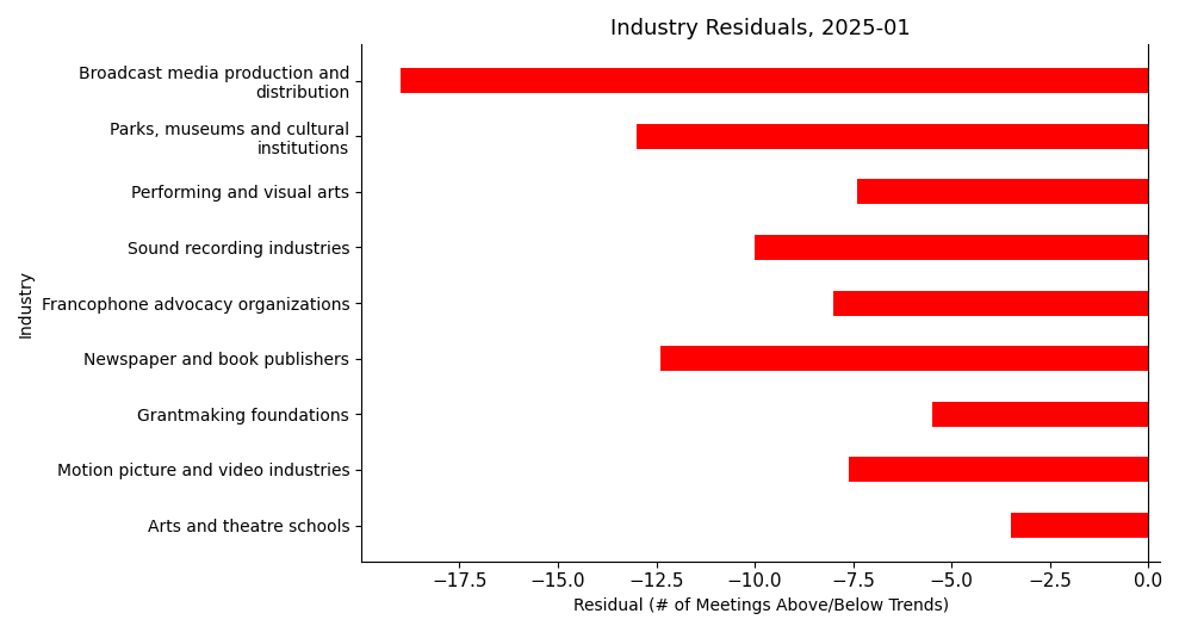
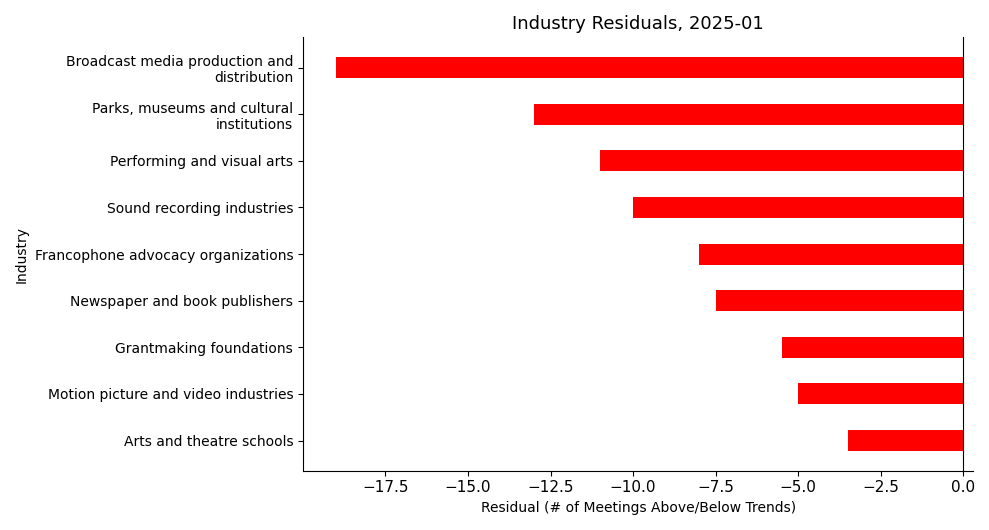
Performing and visual arts: -7.4 -> -11.0
Newspaper and book publishers: -12.4 -> -7.5
Motion picture and video industries: -7.6 -> -5.0
